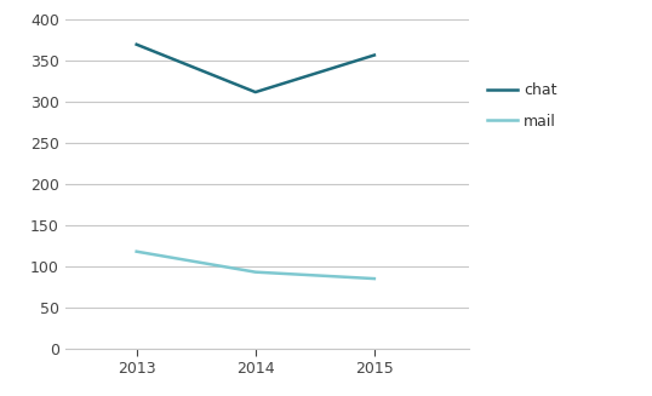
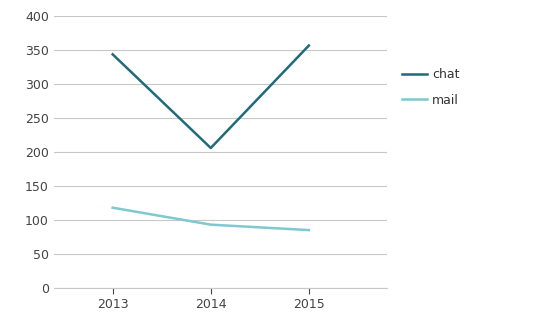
chat/2013: 370 -> 344
chat/2014: 312 -> 206
